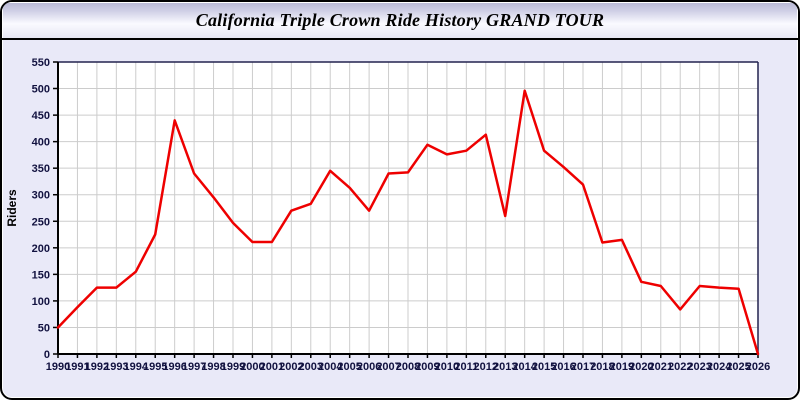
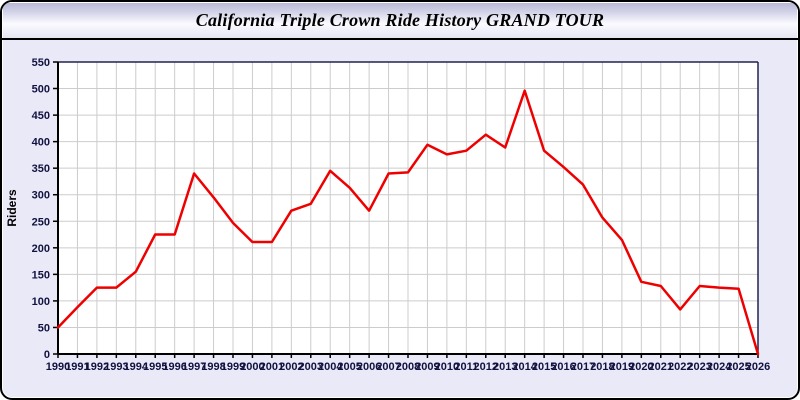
1996: 440 -> 220
2013: 260 -> 390
2018: 210 -> 260
